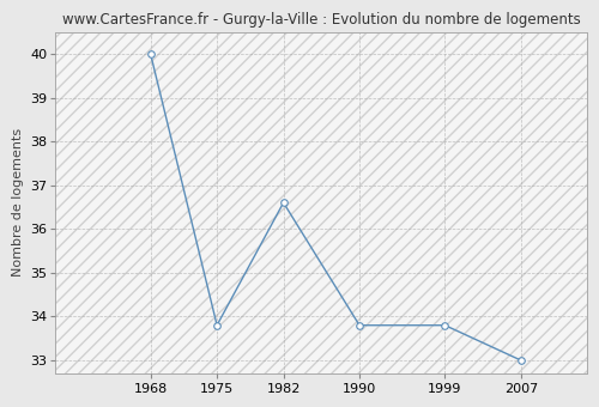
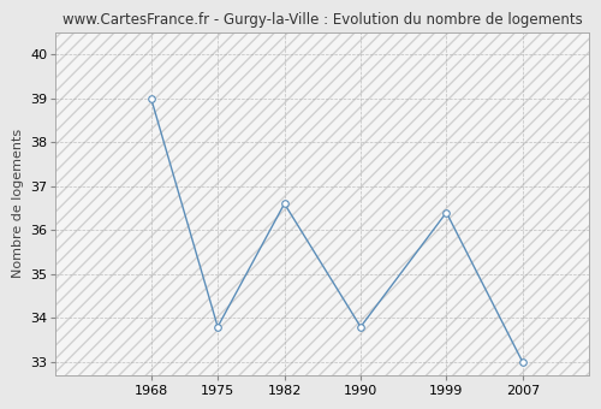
1968: 40.0 -> 39.0
1999: 33.8 -> 36.4
